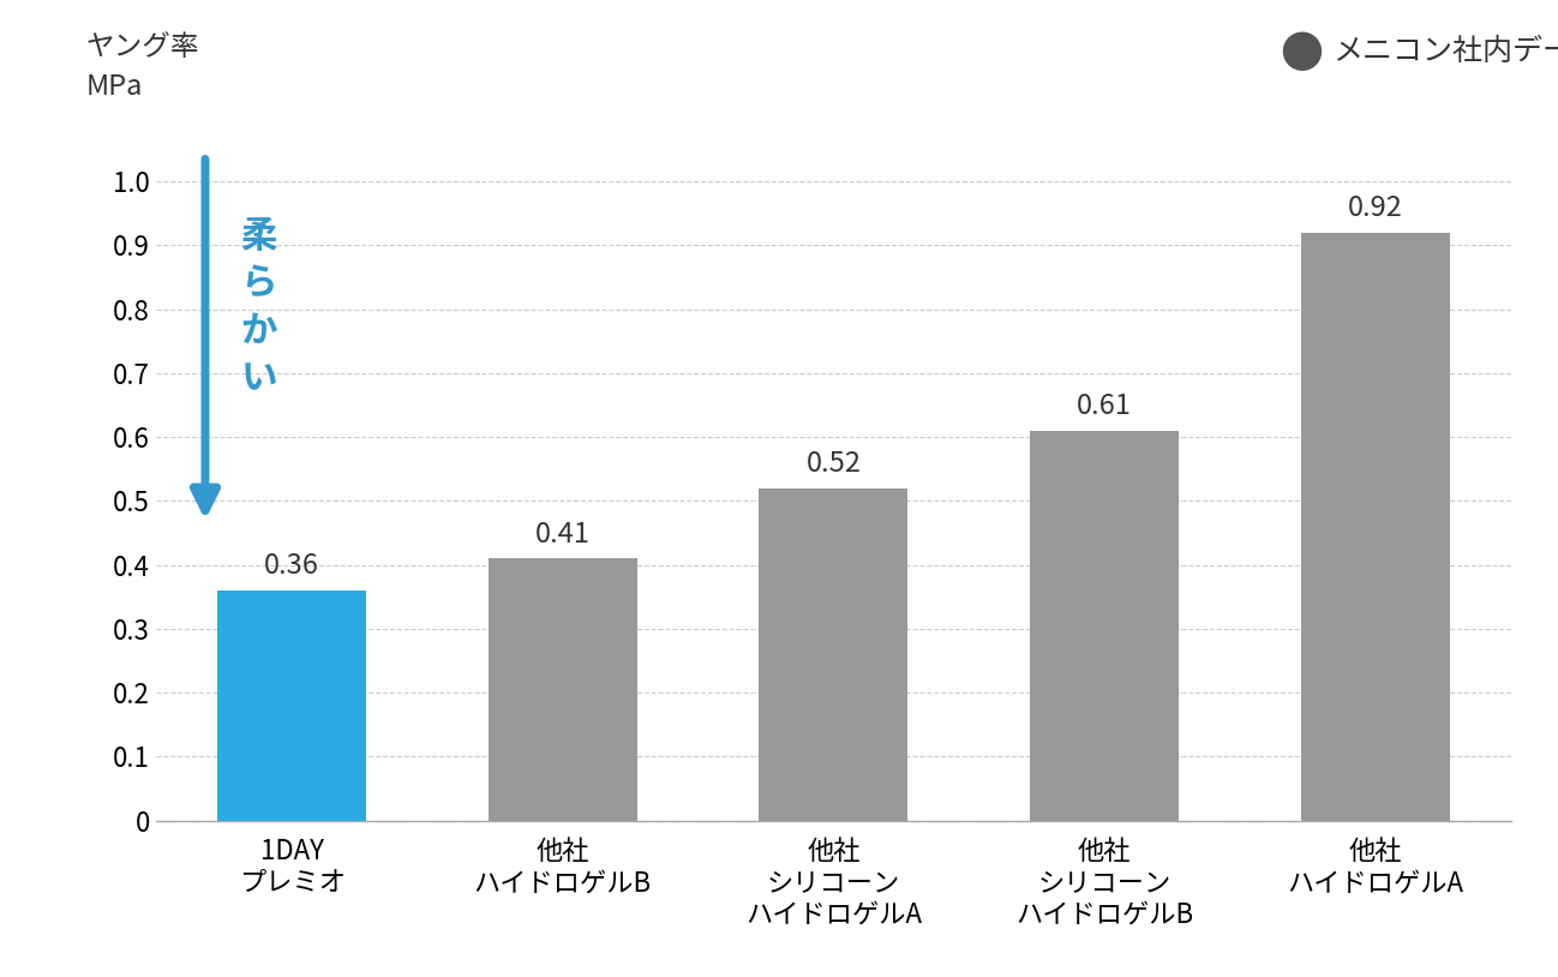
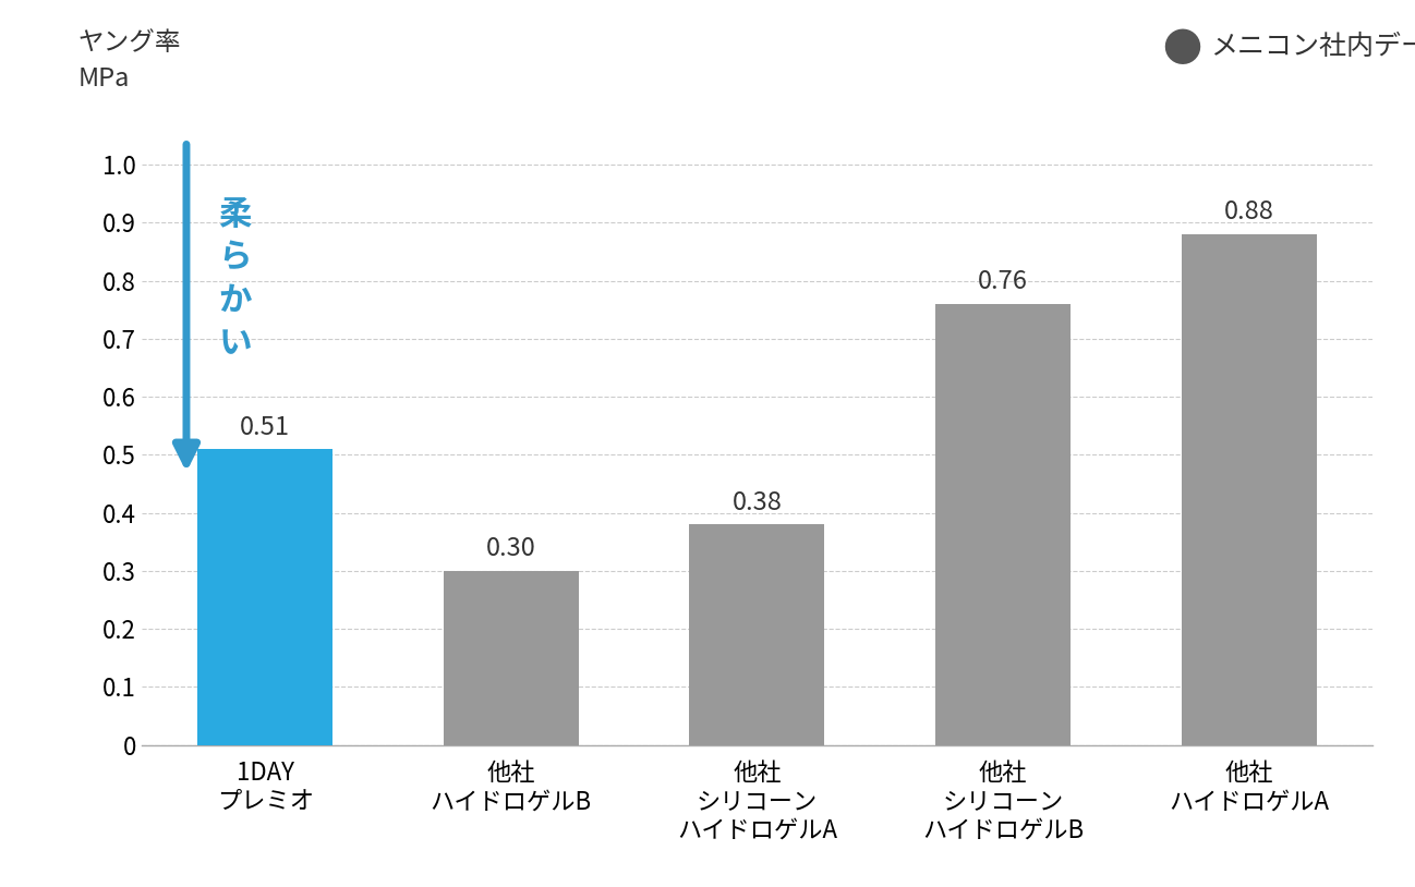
1DAY プレミオ: 0.36 -> 0.51
他社 ハイドロゲルB: 0.41 -> 0.30
他社 シリコーン ハイドロゲルA: 0.52 -> 0.38
他社 シリコーン ハイドロゲルB: 0.61 -> 0.76
他社 ハイドロゲルA: 0.92 -> 0.88
